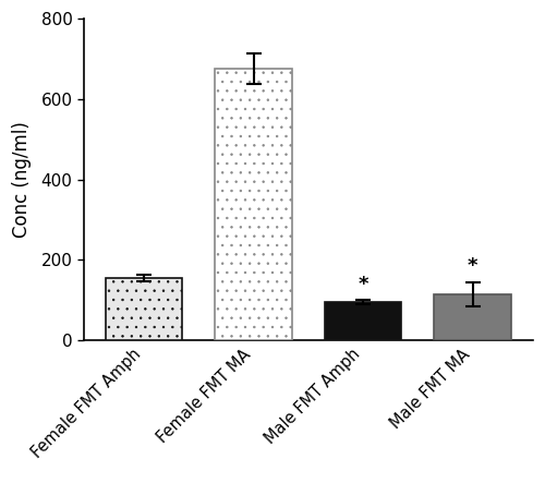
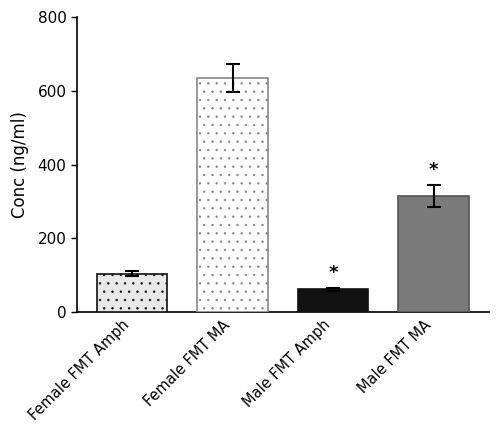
Female FMT Amph: 155 -> 105
Female FMT MA: 675 -> 635
Male FMT Amph: 95 -> 62
Male FMT MA: 115 -> 315
